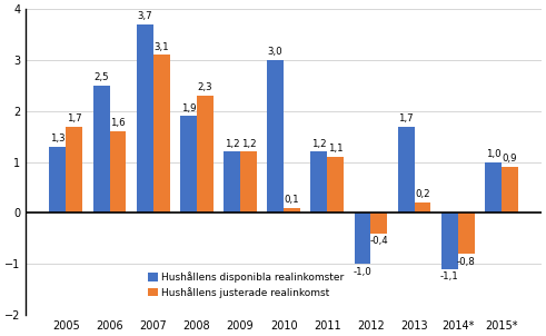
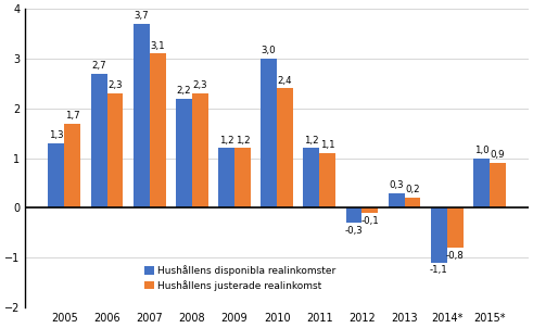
Hushållens disponibla realinkomster/2006: 2,5 -> 2,7
Hushållens justerade realinkomst/2006: 1,6 -> 2,3
Hushållens disponibla realinkomster/2008: 1,9 -> 2,2
Hushållens justerade realinkomst/2010: 0,1 -> 2,4
Hushållens disponibla realinkomster/2012: -1,0 -> -0,3
Hushållens justerade realinkomst/2012: -0,4 -> -0,1
Hushållens disponibla realinkomster/2013: 1,7 -> 0,3
